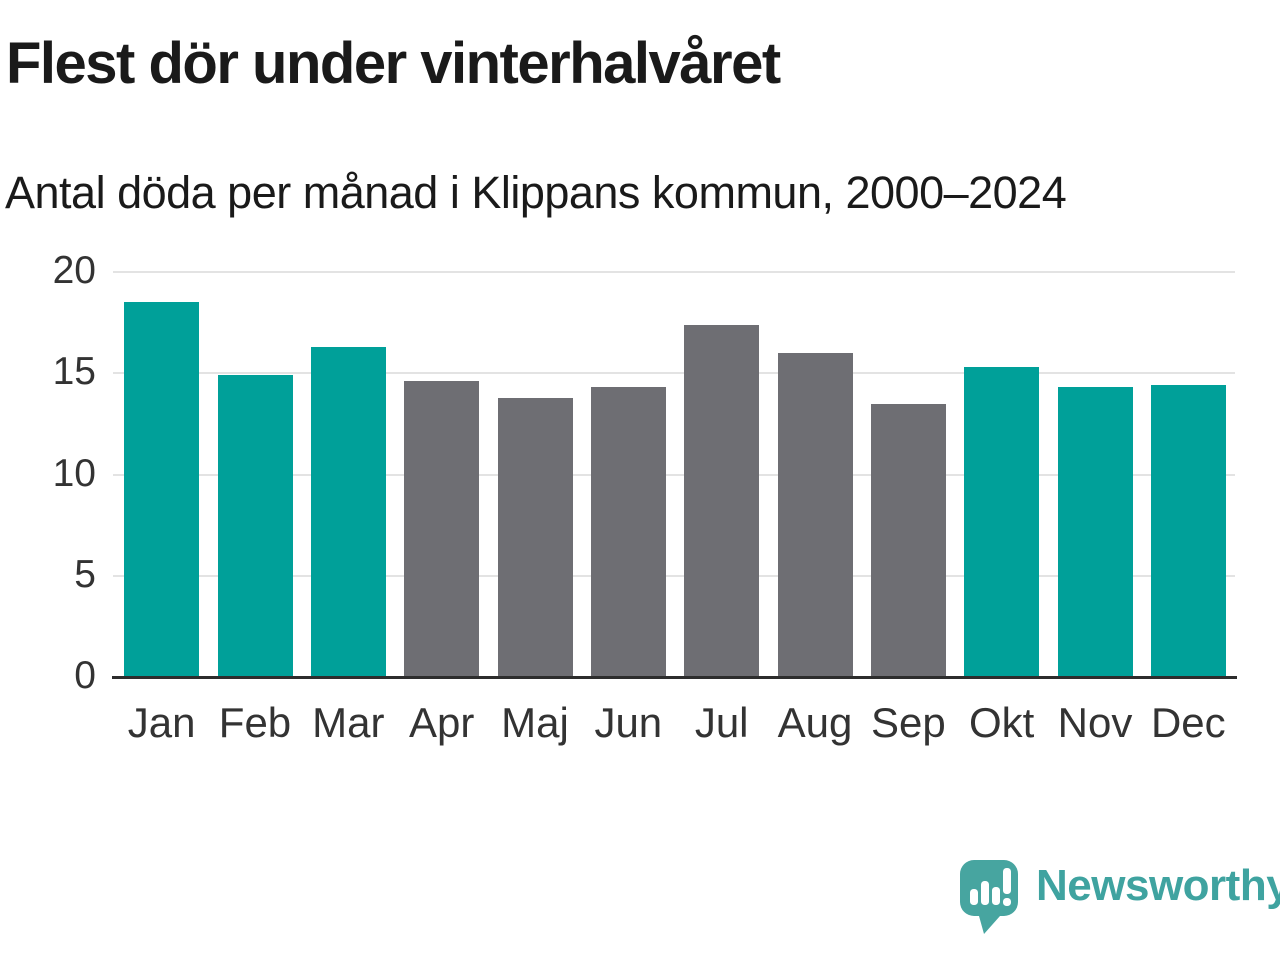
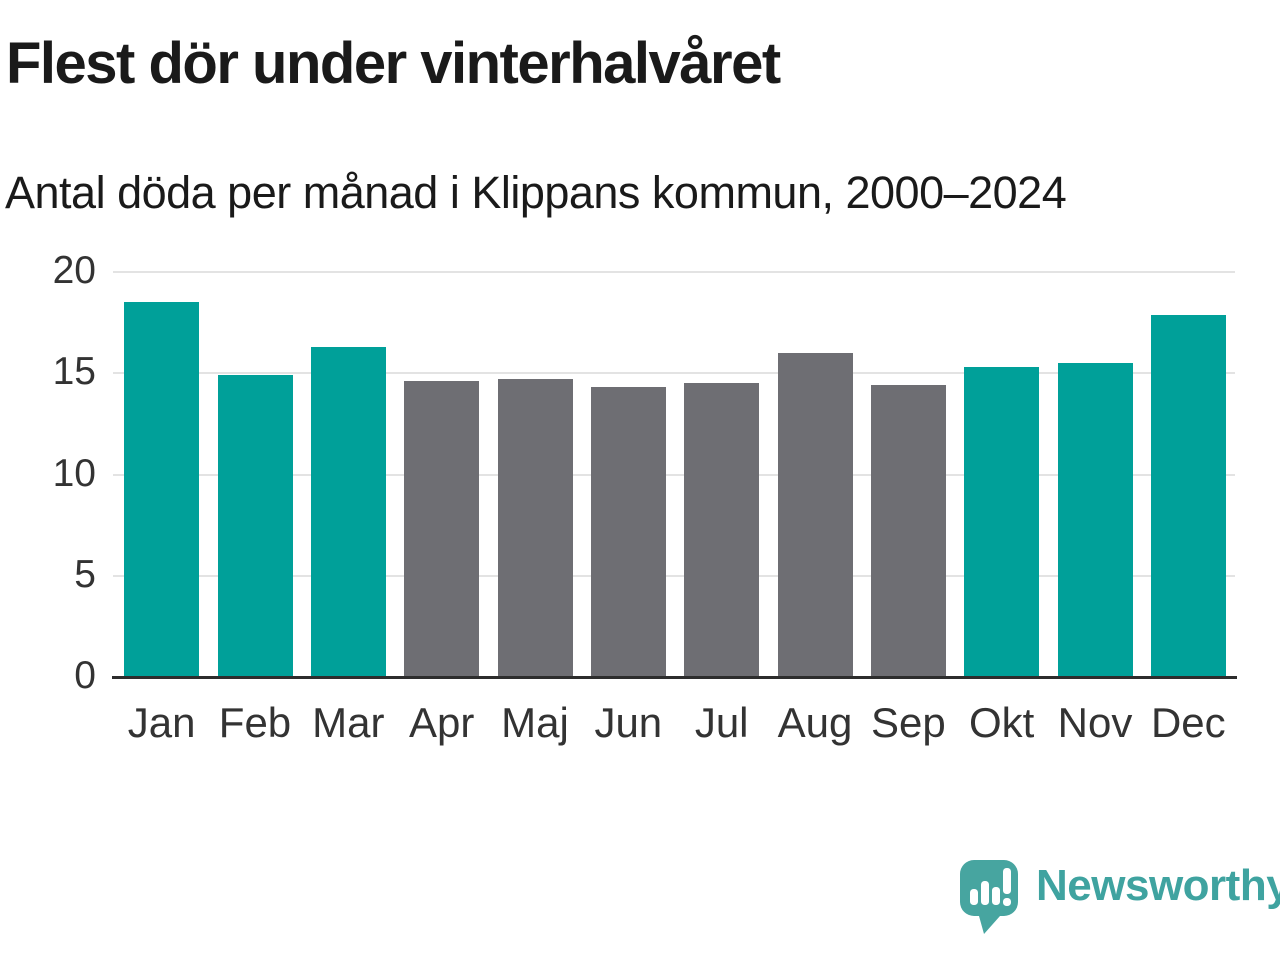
Maj: 13.8 -> 14.7
Jul: 17.4 -> 14.5
Sep: 13.5 -> 14.4
Nov: 14.3 -> 15.5
Dec: 14.4 -> 17.9
